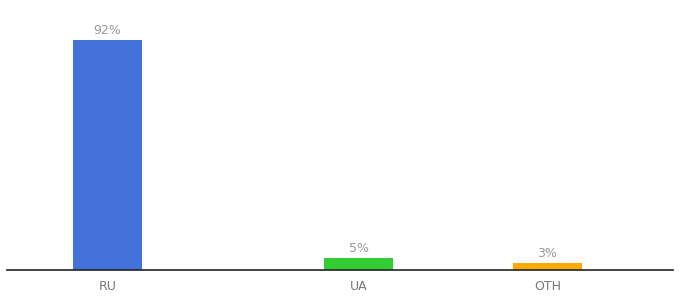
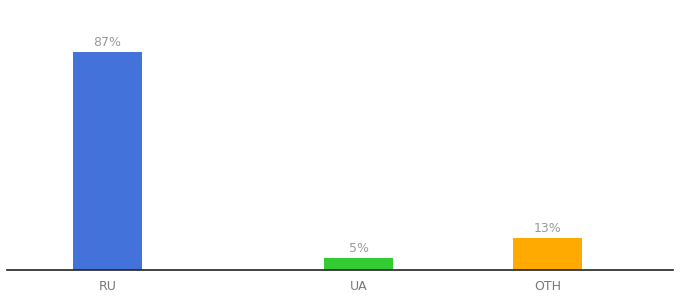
RU: 92% -> 87%
OTH: 3% -> 13%
